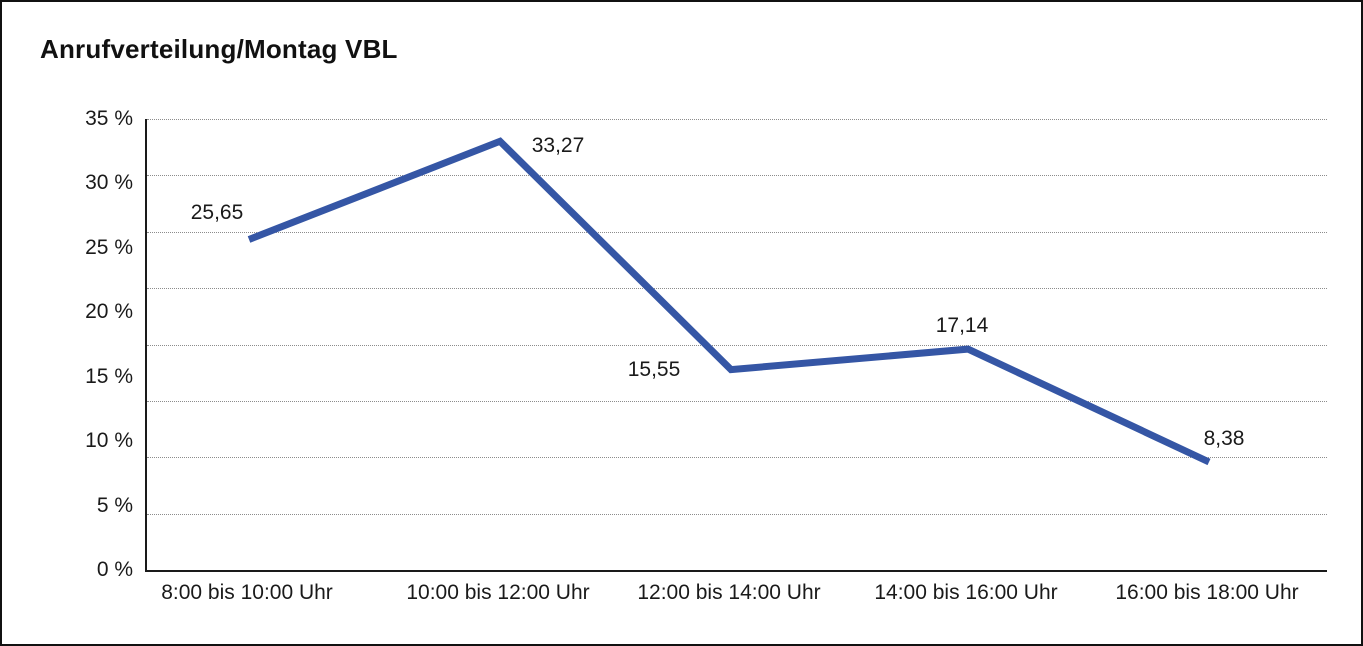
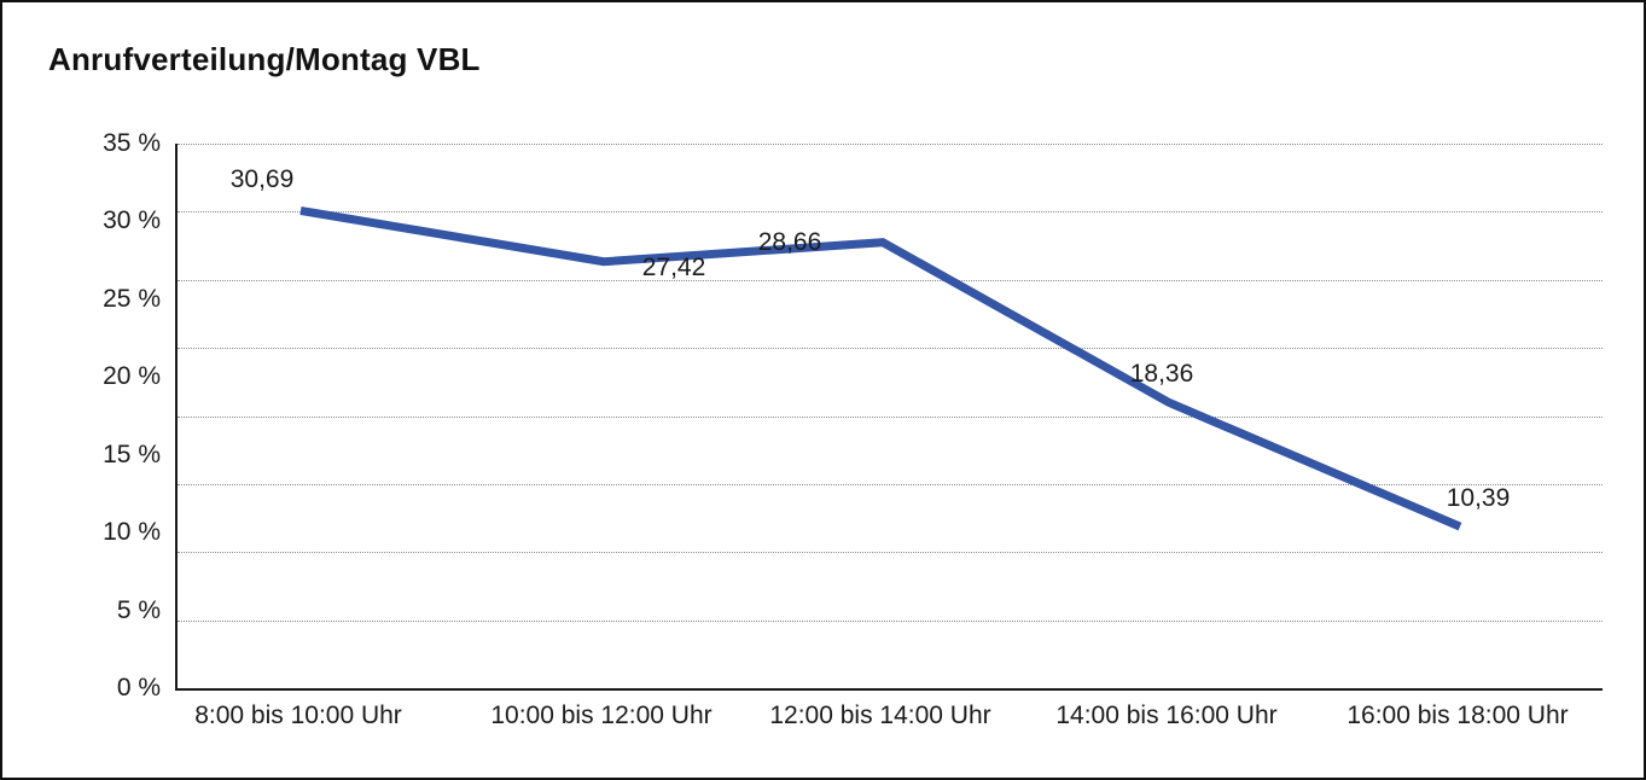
8:00 bis 10:00 Uhr: 25,65 -> 30,69
10:00 bis 12:00 Uhr: 33,27 -> 27,42
12:00 bis 14:00 Uhr: 15,55 -> 28,66
14:00 bis 16:00 Uhr: 17,14 -> 18,36
16:00 bis 18:00 Uhr: 8,38 -> 10,39
